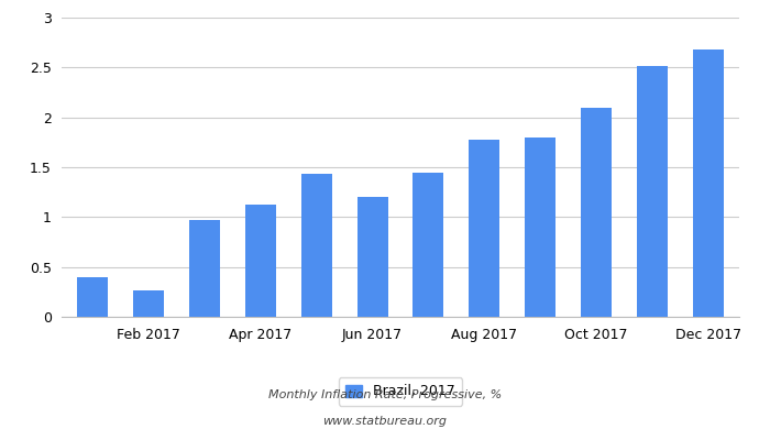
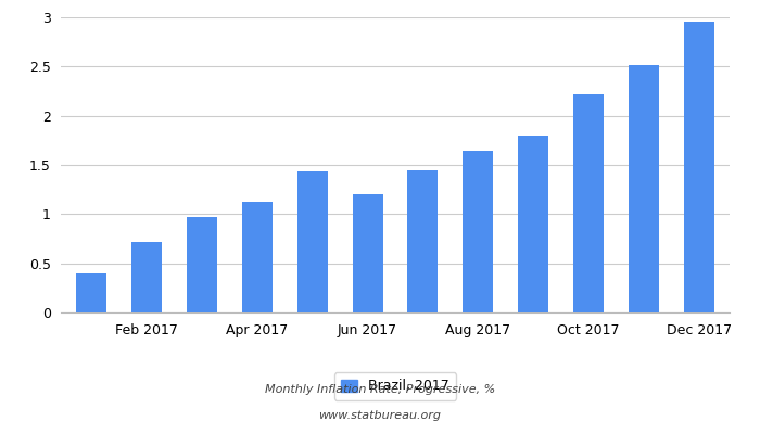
Feb 2017: 0.26 -> 0.72
Aug 2017: 1.78 -> 1.64
Oct 2017: 2.10 -> 2.22
Dec 2017: 2.68 -> 2.96
